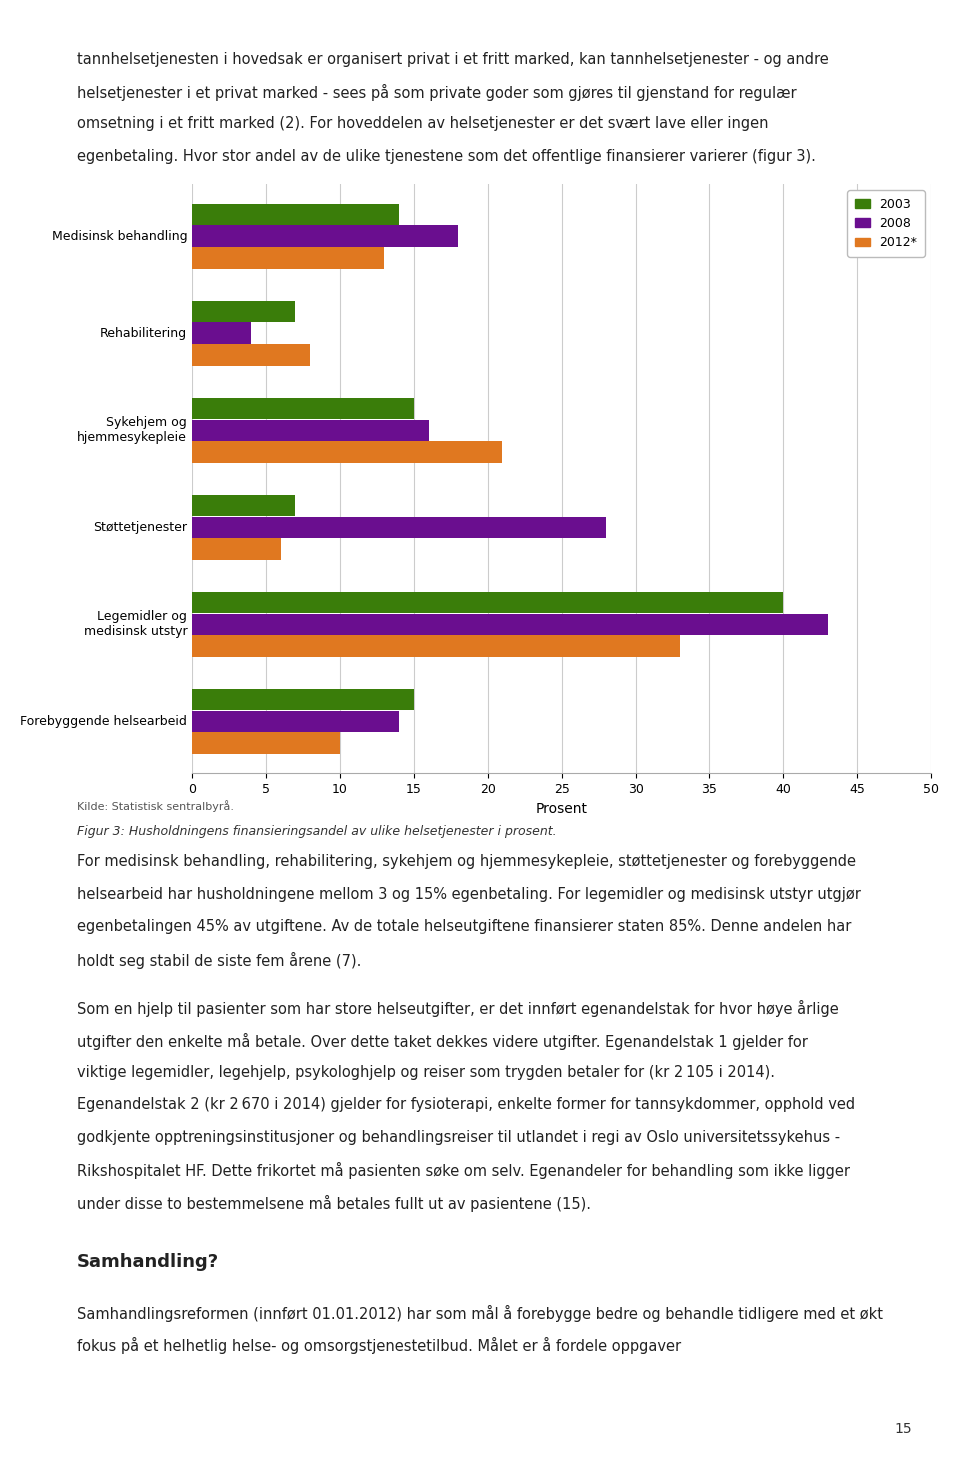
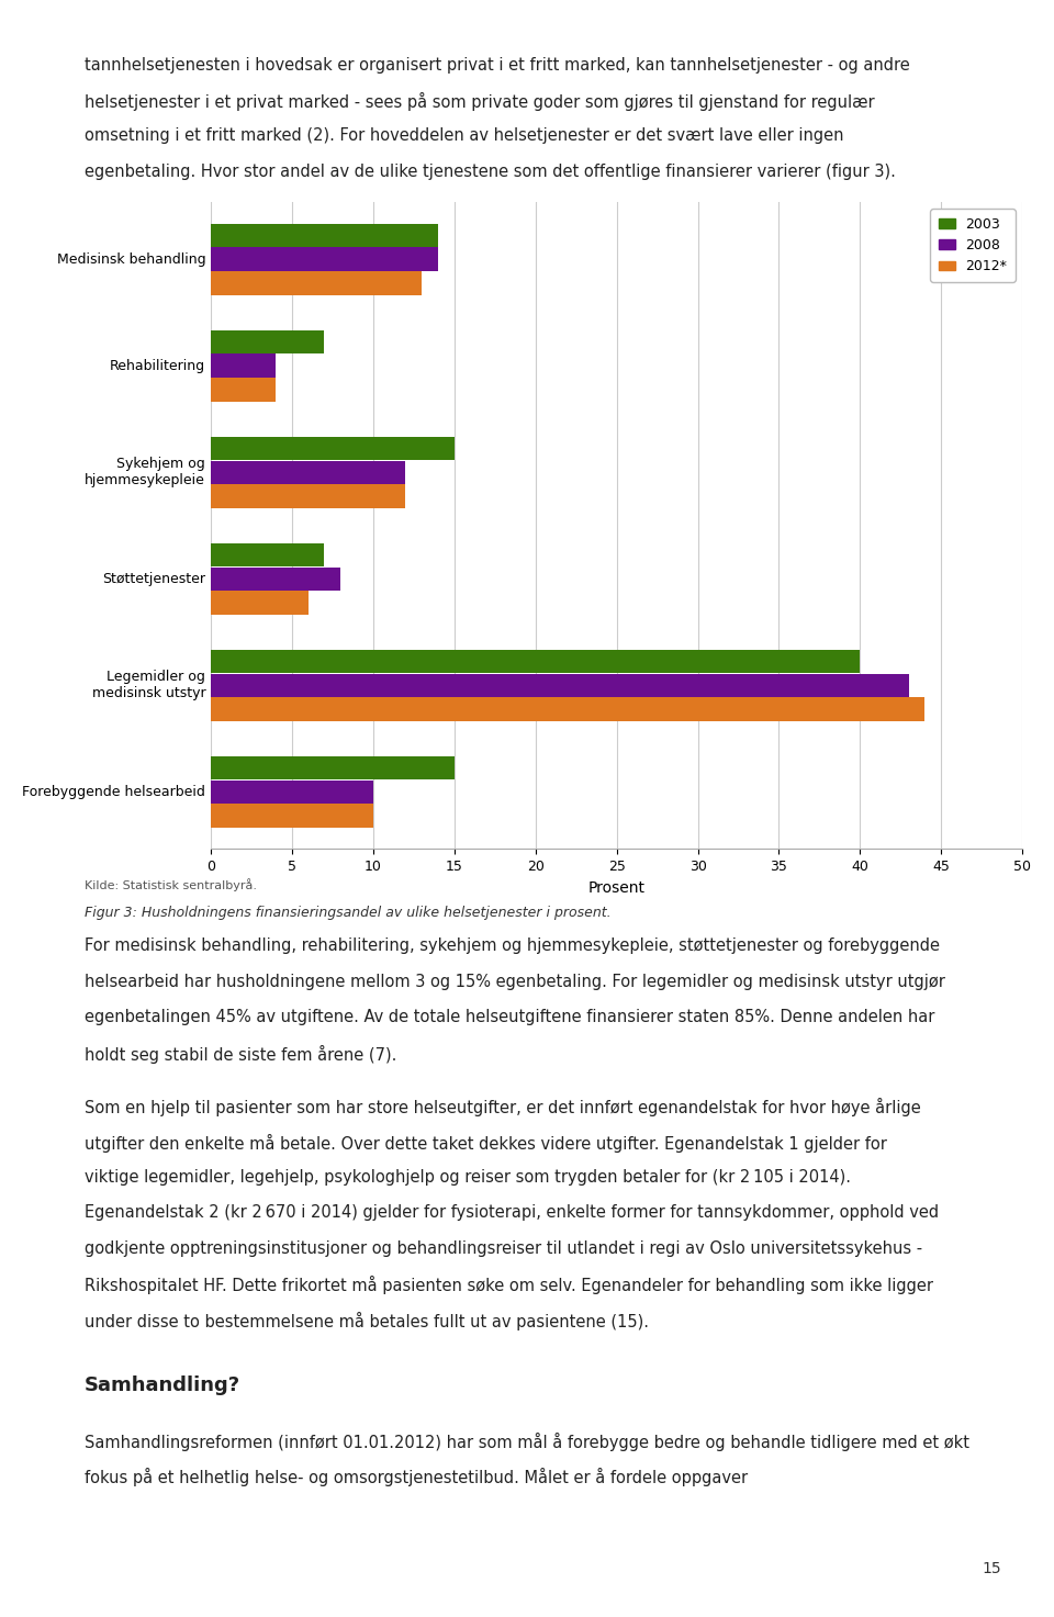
2008/Medisinsk behandling: 18 -> 14
2012*/Rehabilitering: 8 -> 4
2008/Sykehjem og hjemmesykepleie: 16 -> 12
2012*/Sykehjem og hjemmesykepleie: 21 -> 12
2008/Støttetjenester: 28 -> 8
2012*/Legemidler og medisinsk utstyr: 33 -> 44
2008/Forebyggende helsearbeid: 14 -> 10
